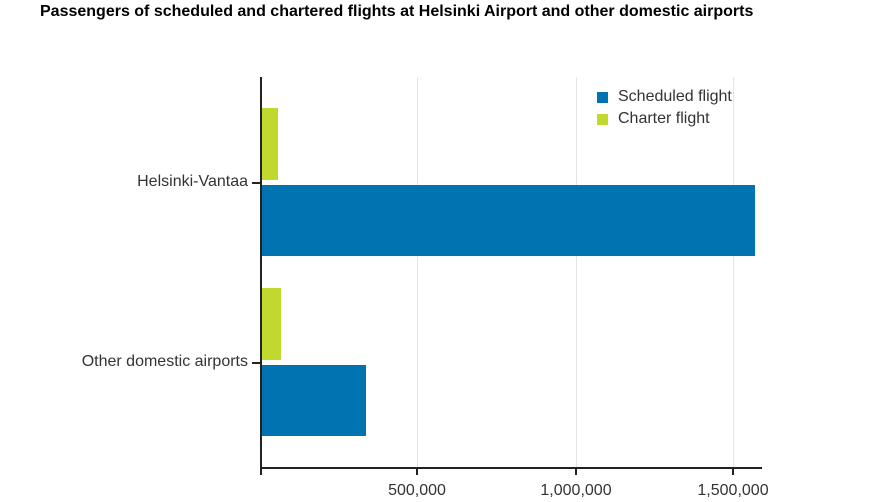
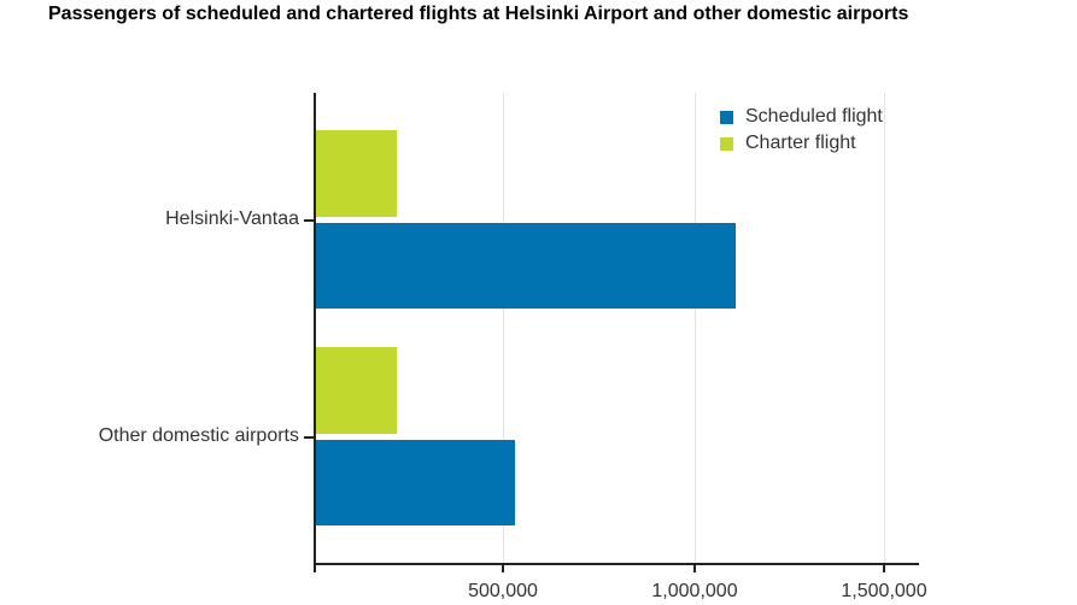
Scheduled flight/Helsinki-Vantaa: 1570000 -> 1110000
Charter flight/Helsinki-Vantaa: 60000 -> 220000
Scheduled flight/Other domestic airports: 340000 -> 530000
Charter flight/Other domestic airports: 70000 -> 220000
